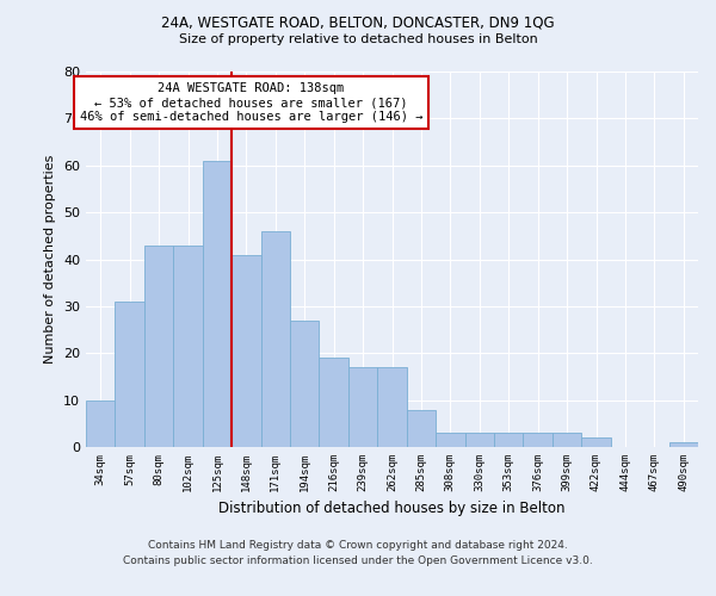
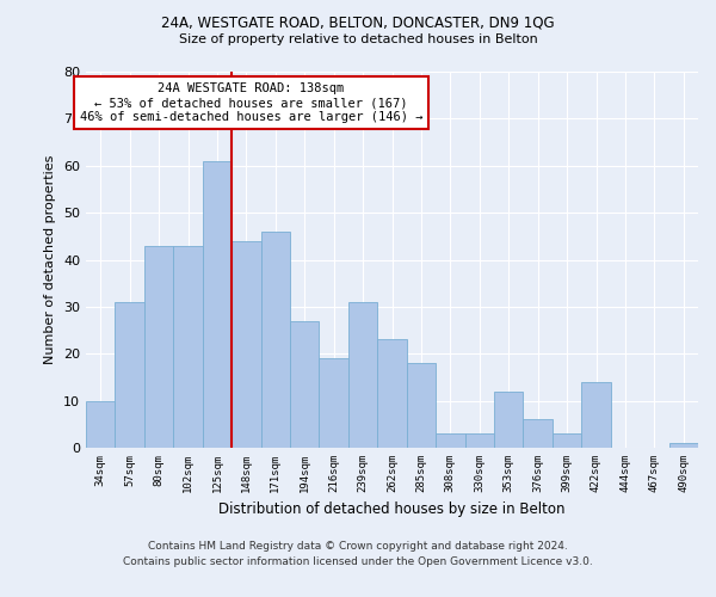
148sqm: 41 -> 44
239sqm: 17 -> 31
262sqm: 17 -> 23
285sqm: 8 -> 18
353sqm: 3 -> 12
376sqm: 3 -> 6
422sqm: 2 -> 14
